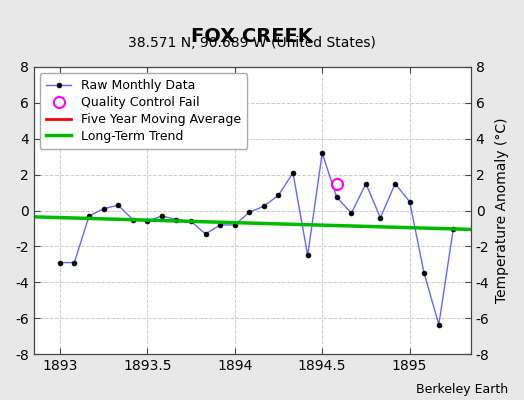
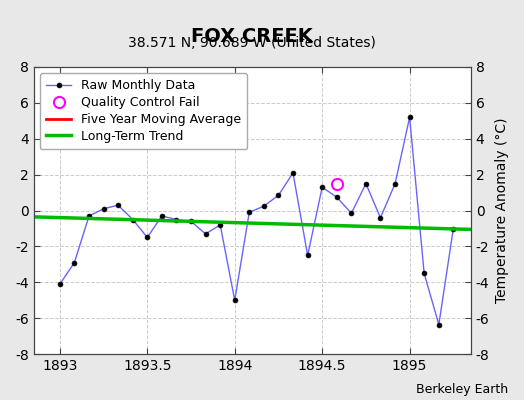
1893: -2.9 -> -4.1
1893.5: -0.6 -> -1.5
1894: -0.8 -> -5.0
1894.5: 3.2 -> 1.3
1895: 0.5 -> 5.2
